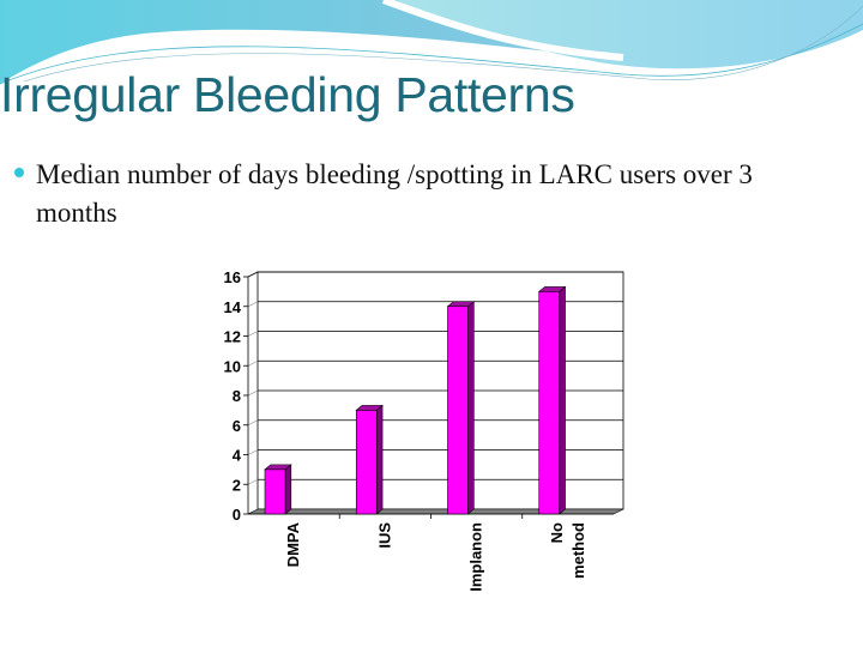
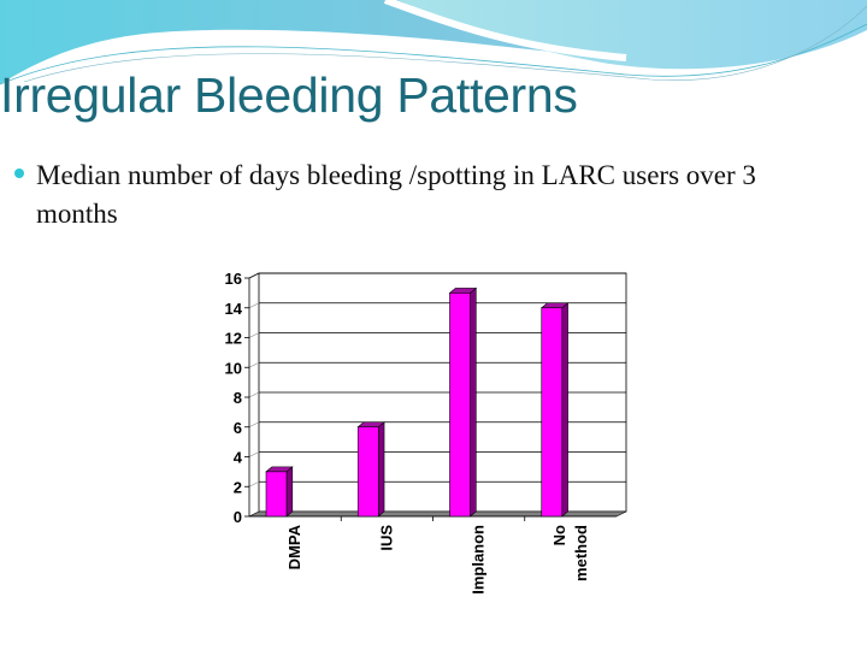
IUS: 7 -> 6
Implanon: 14 -> 15
No method: 15 -> 14
